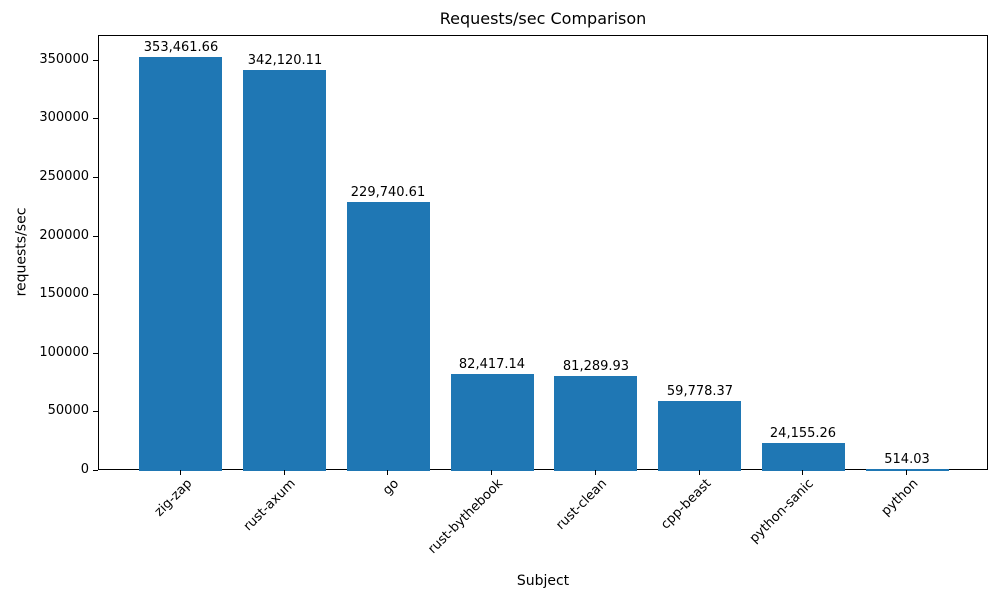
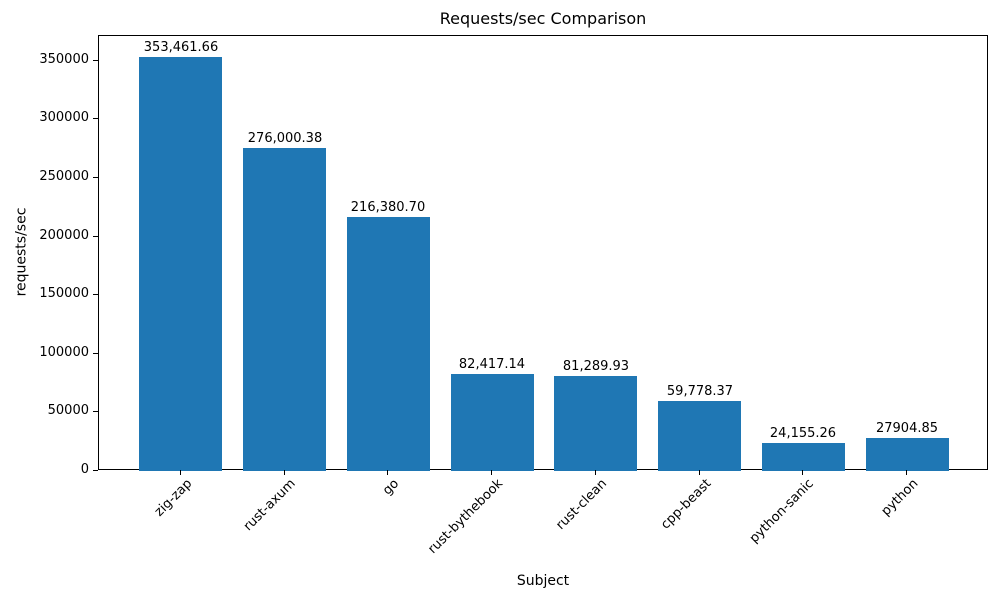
rust-axum: 342,120.11 -> 276,000.38
go: 229,740.61 -> 216,380.70
python: 514.03 -> 27904.85
